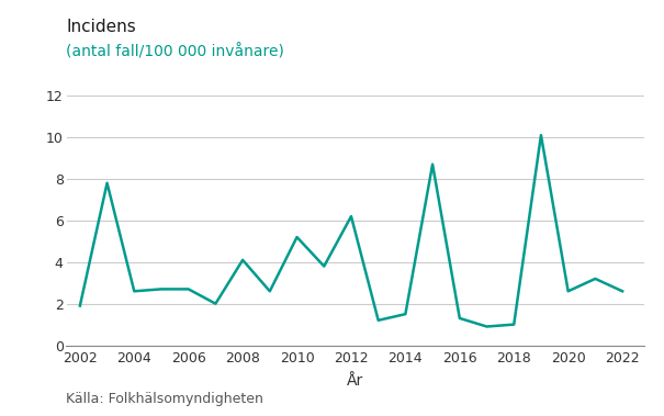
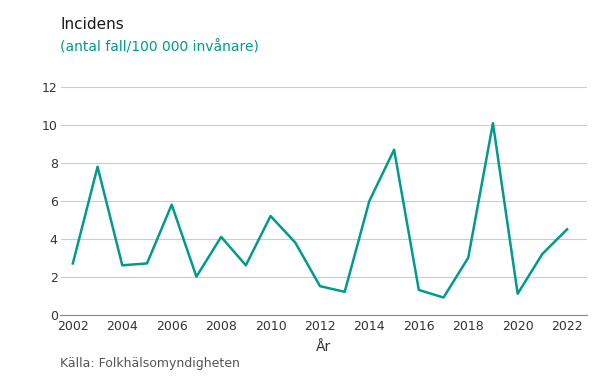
2002: 1.9 -> 2.7
2006: 2.7 -> 5.8
2012: 6.2 -> 1.5
2014: 1.5 -> 6.0
2018: 1.0 -> 3.0
2020: 2.6 -> 1.1
2022: 2.6 -> 4.5
